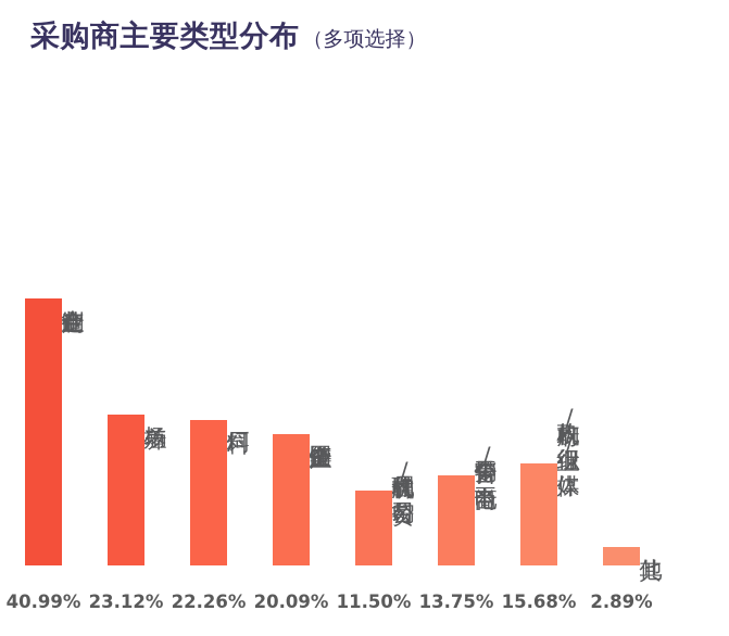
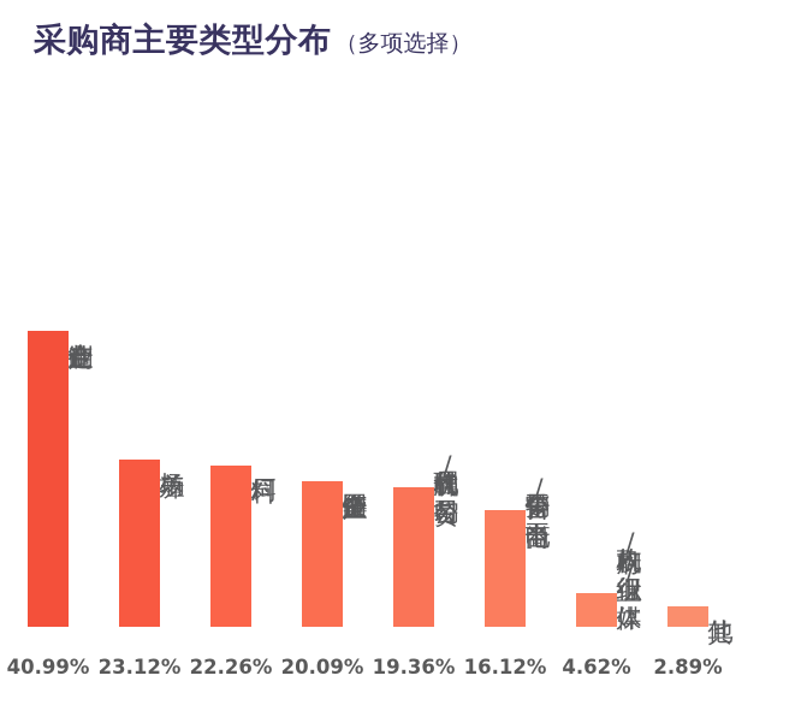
品牌代理机构/贸易公司: 11.50% -> 19.36%
分销零售平台/电商平台: 13.75% -> 16.12%
政府机构/行业组织/媒体: 15.68% -> 4.62%
